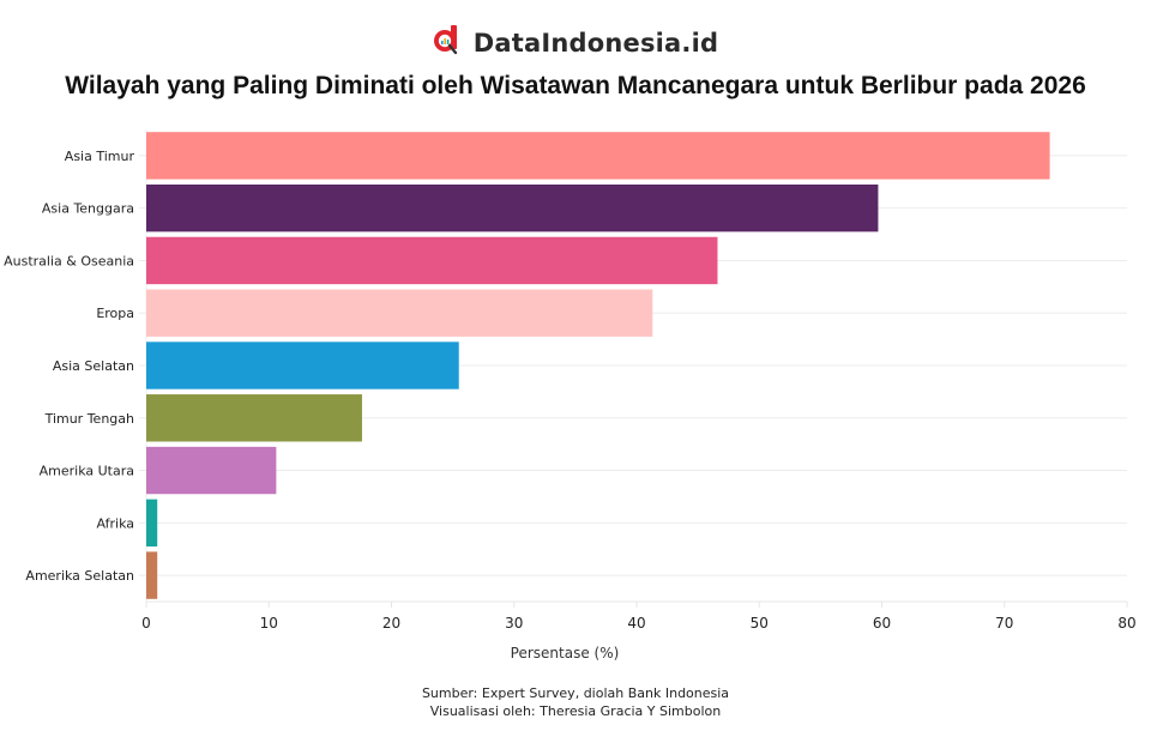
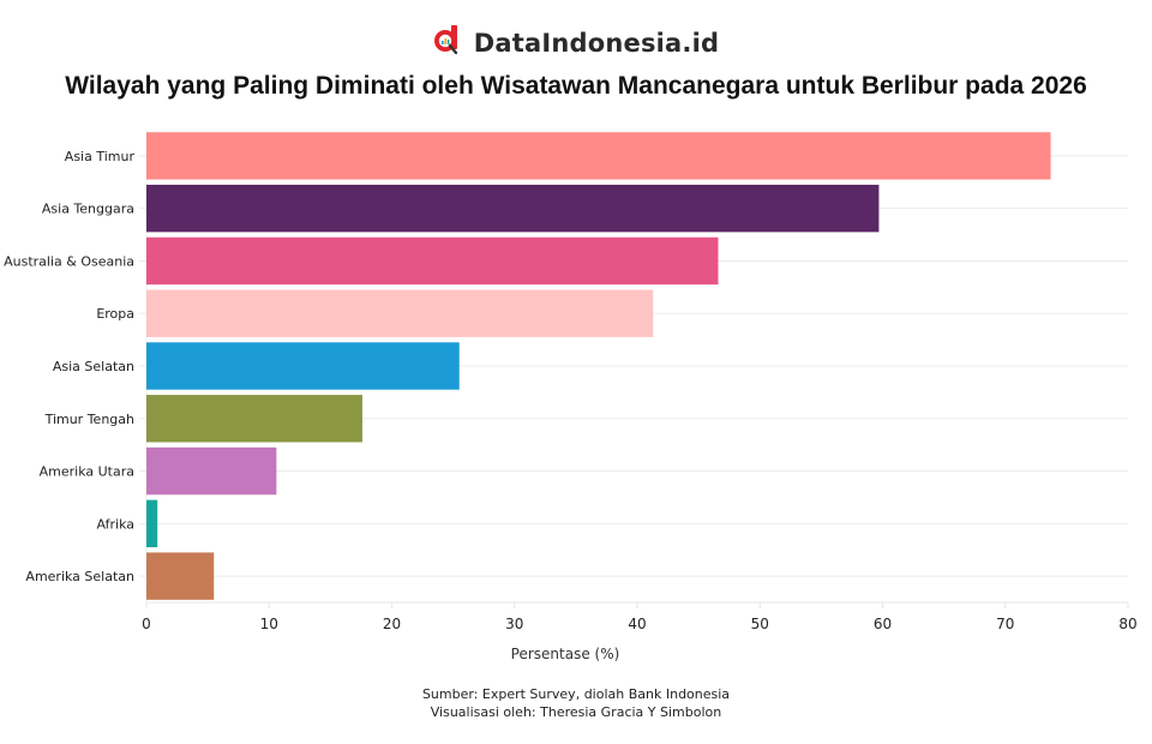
Amerika Selatan: 0.9 -> 5.5
